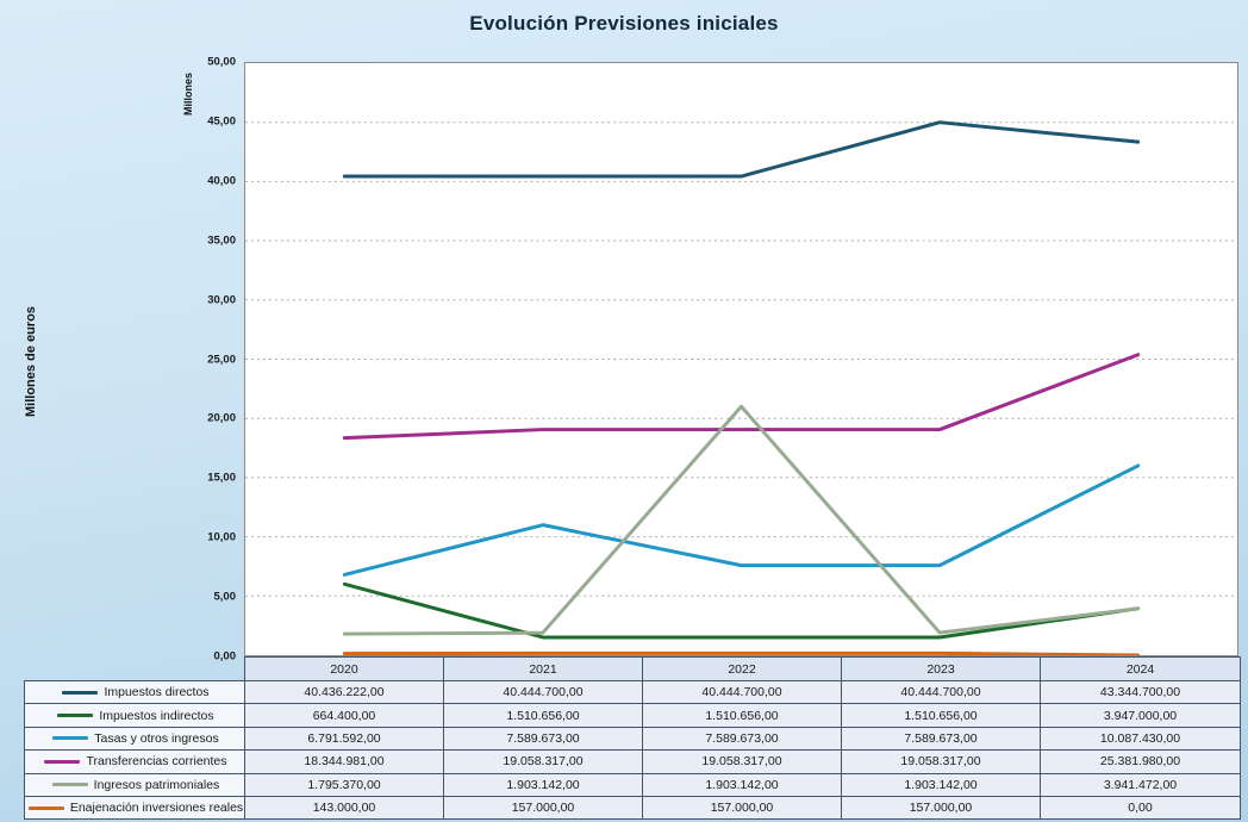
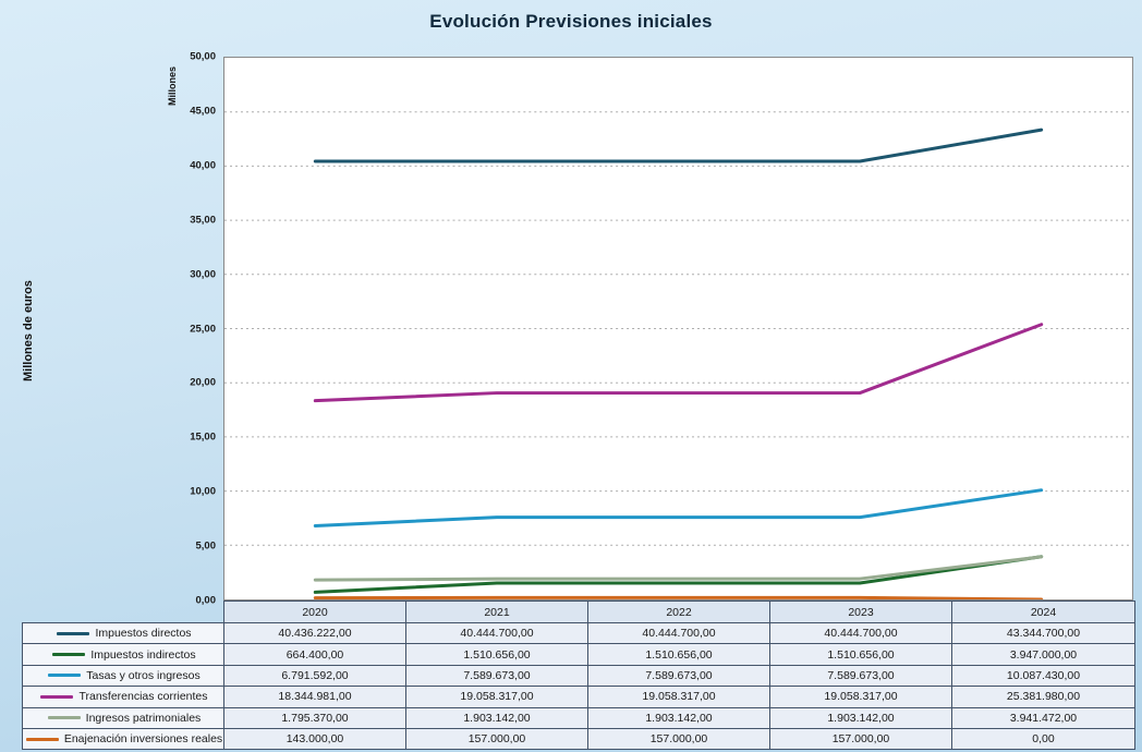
Impuestos indirectos/2020: 6 -> 1
Tasas y otros ingresos/2021: 11 -> 8
Ingresos patrimoniales/2022: 21 -> 2
Impuestos directos/2023: 45 -> 40
Tasas y otros ingresos/2024: 16 -> 10
